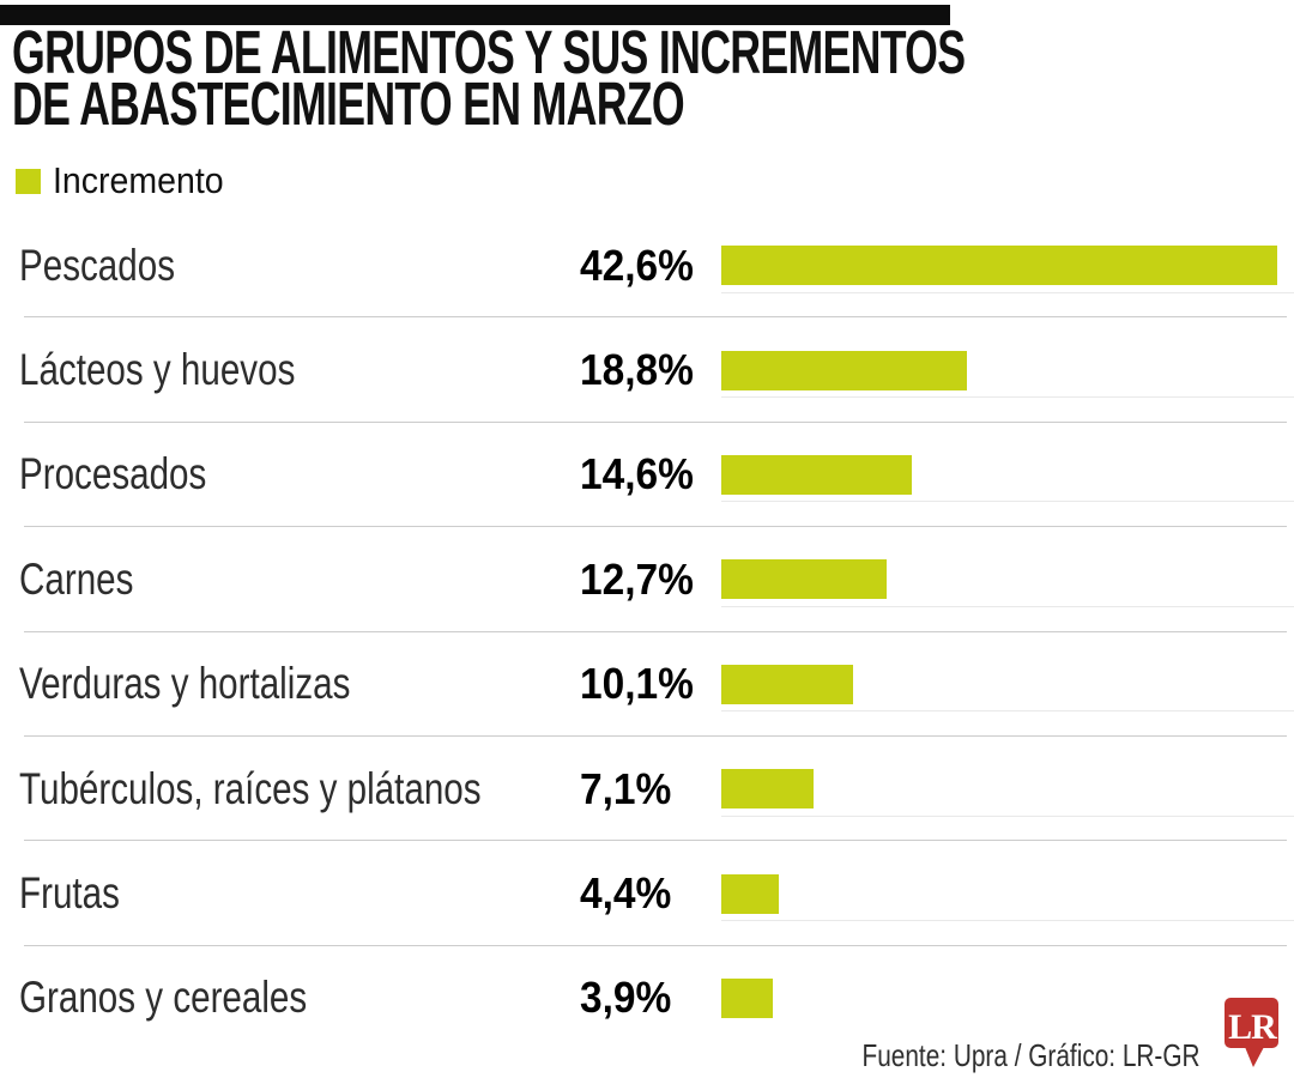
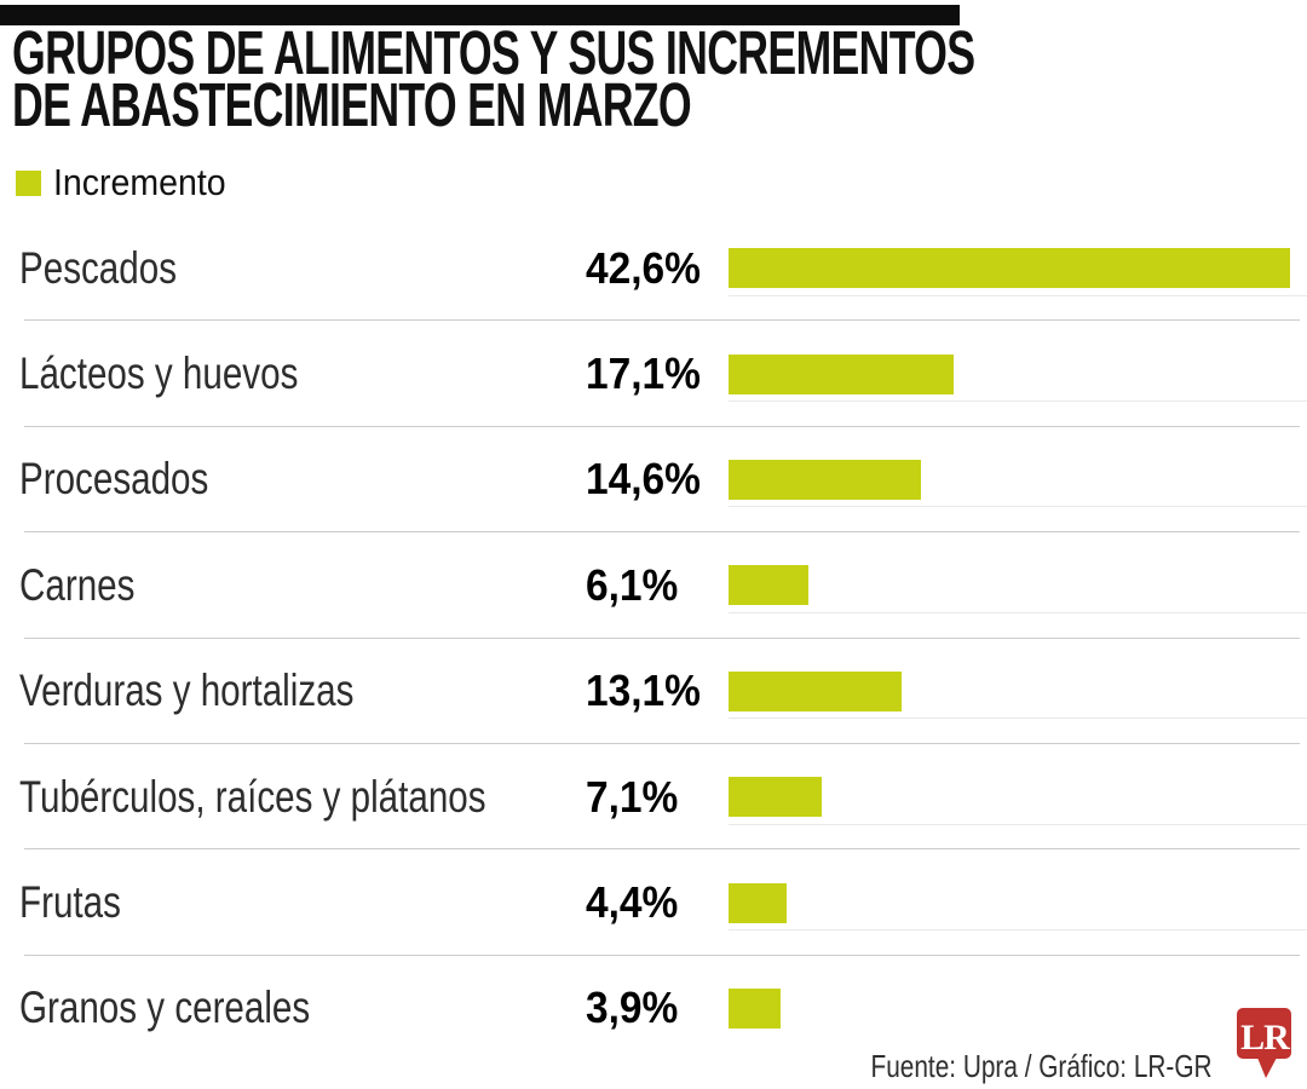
Lácteos y huevos: 18,8% -> 17,1%
Carnes: 12,7% -> 6,1%
Verduras y hortalizas: 10,1% -> 13,1%
